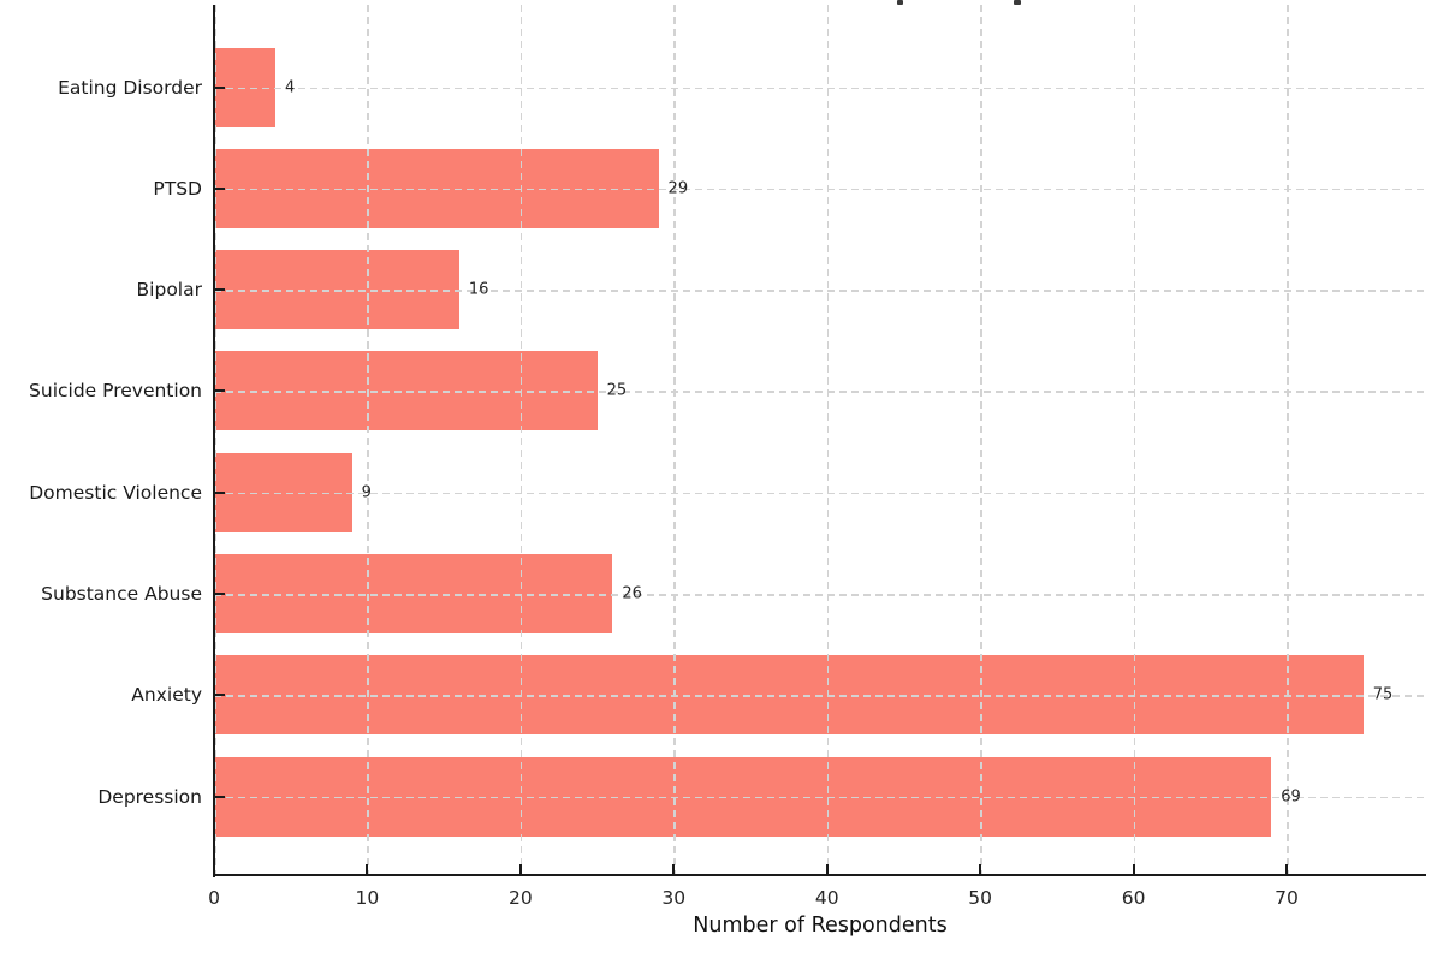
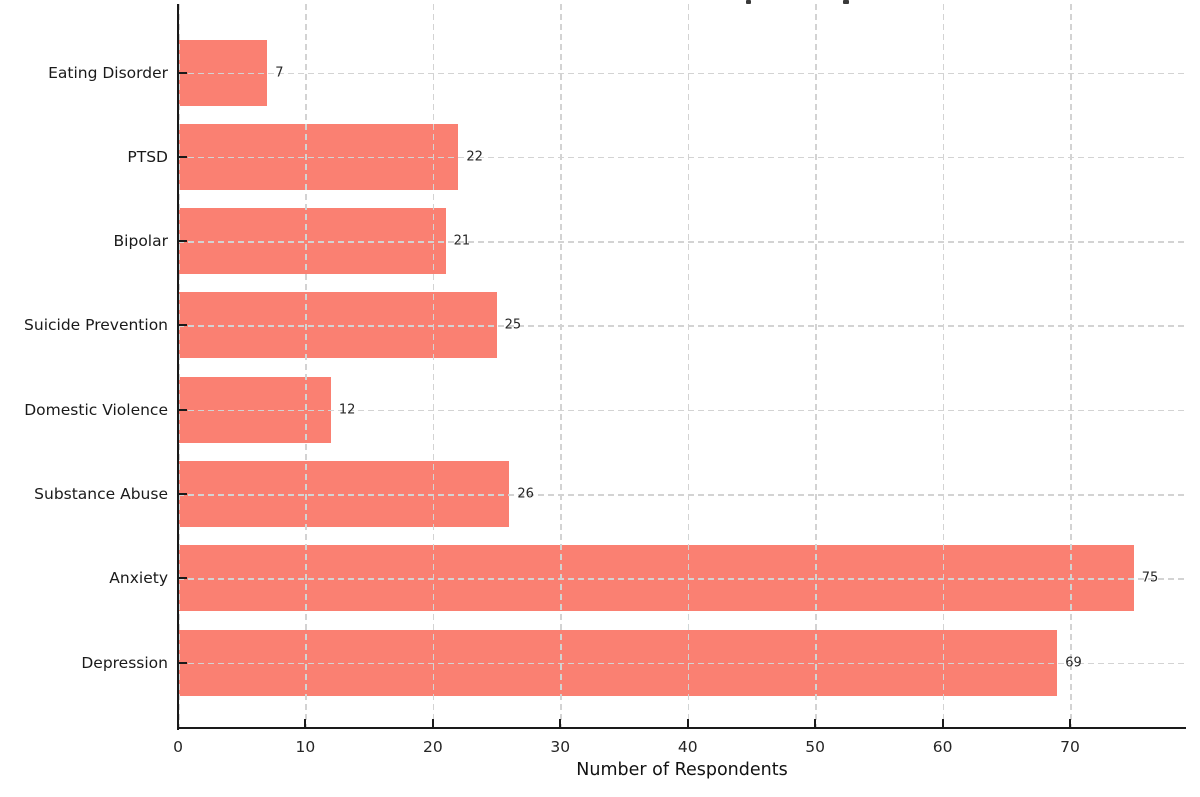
Eating Disorder: 4 -> 7
PTSD: 29 -> 22
Bipolar: 16 -> 21
Domestic Violence: 9 -> 12
